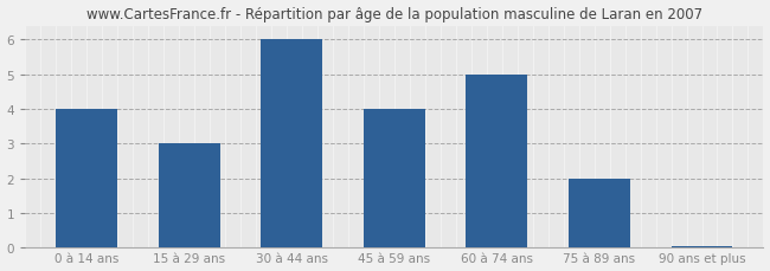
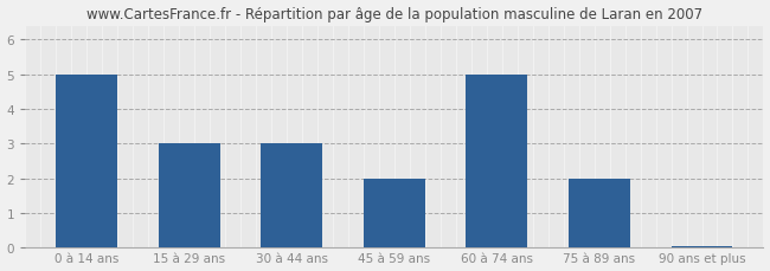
0 à 14 ans: 4.00 -> 5.00
30 à 44 ans: 6.00 -> 3.00
45 à 59 ans: 4.00 -> 2.00
